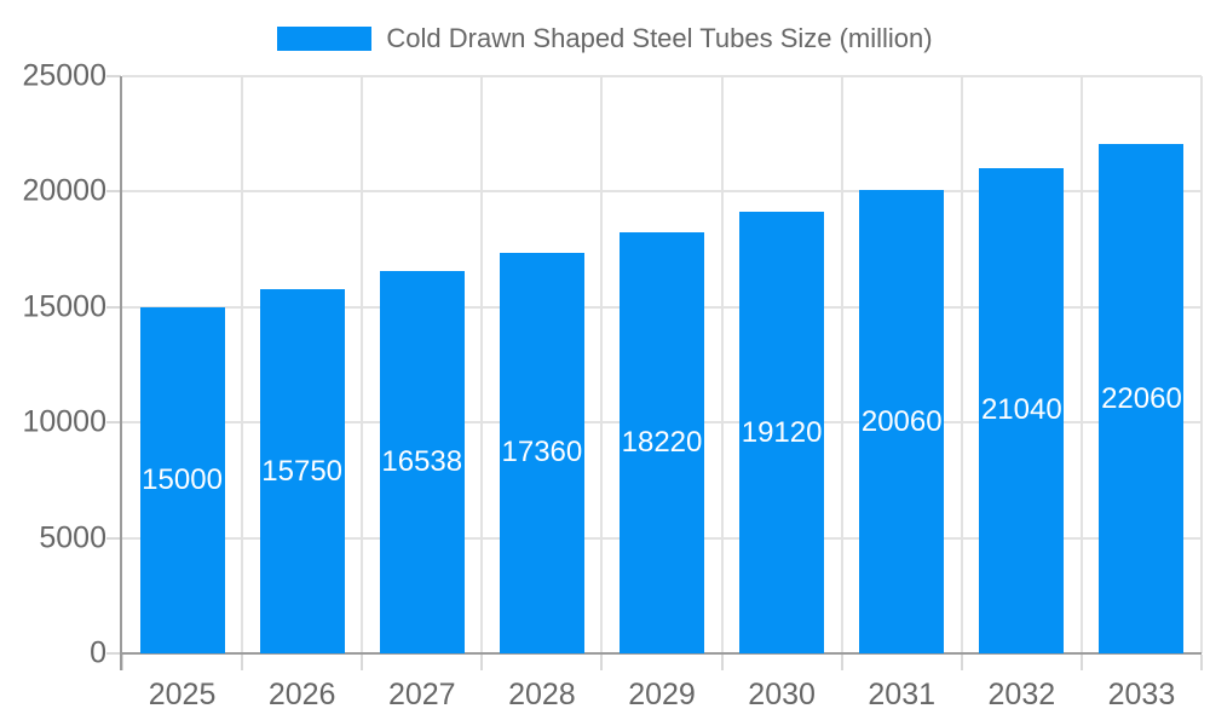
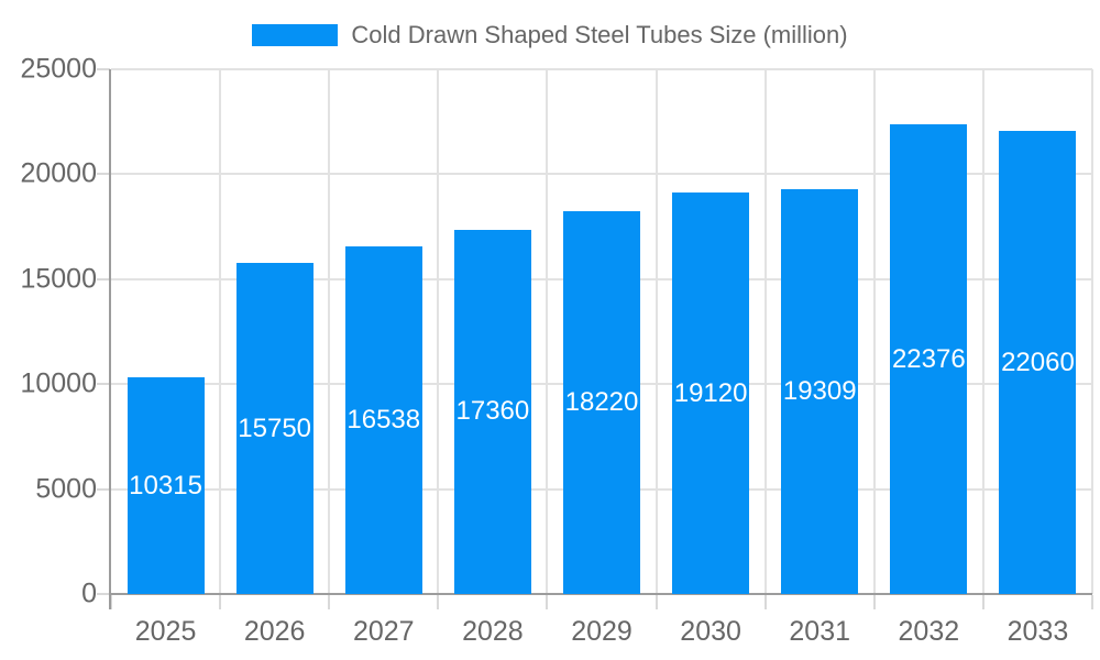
2025: 15000 -> 10315
2031: 20060 -> 19309
2032: 21040 -> 22376
